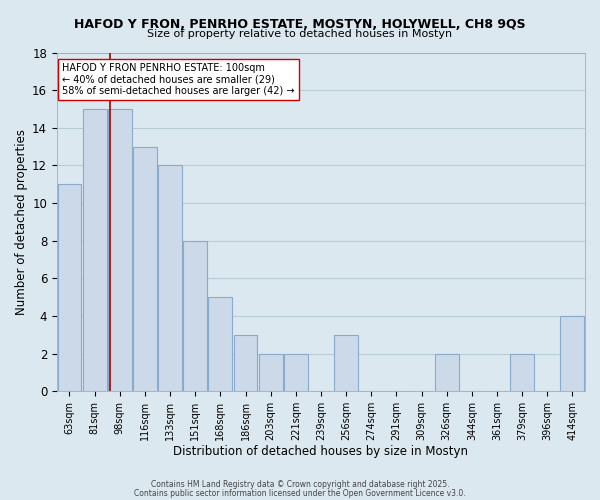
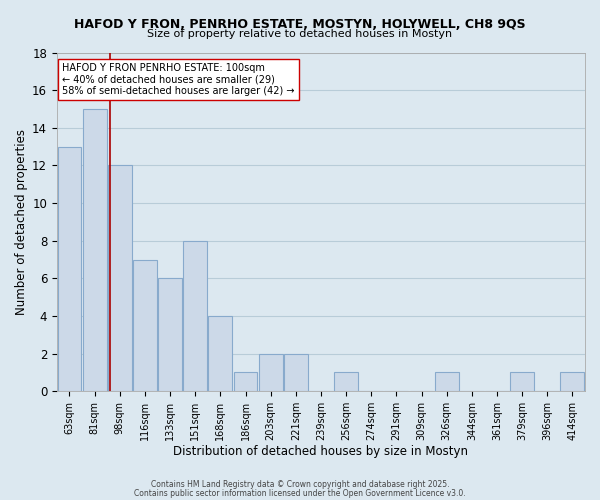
63sqm: 11 -> 13
98sqm: 15 -> 12
116sqm: 13 -> 7
133sqm: 12 -> 6
168sqm: 5 -> 4
186sqm: 3 -> 1
256sqm: 3 -> 1
326sqm: 2 -> 1
379sqm: 2 -> 1
414sqm: 4 -> 1
